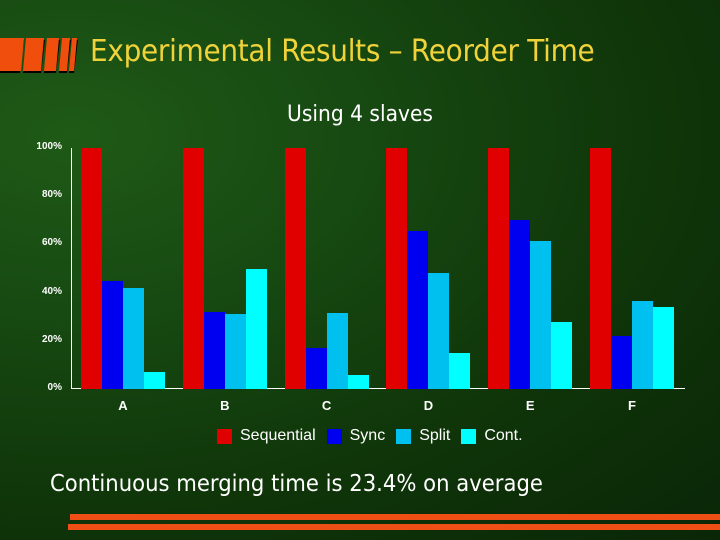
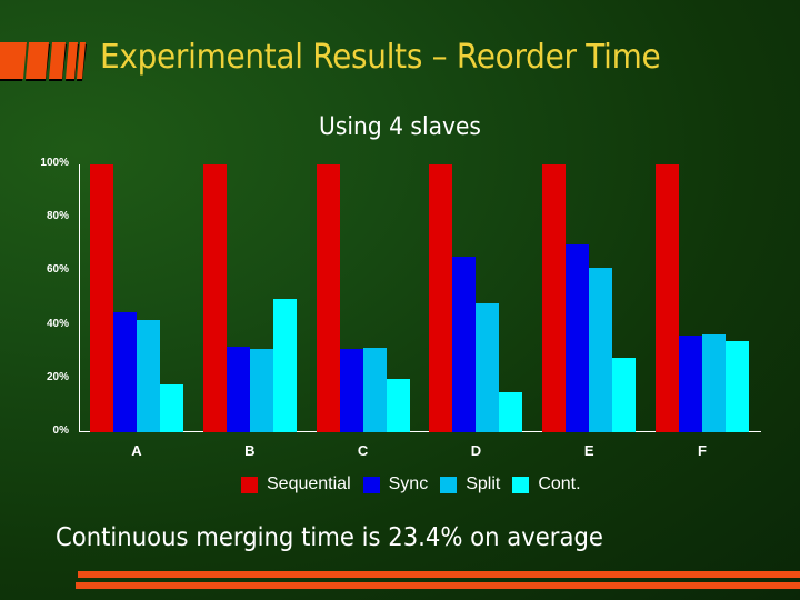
Cont./A: 7% -> 18%
Sync/C: 17% -> 31%
Cont./C: 6% -> 20%
Sync/F: 22% -> 36%
